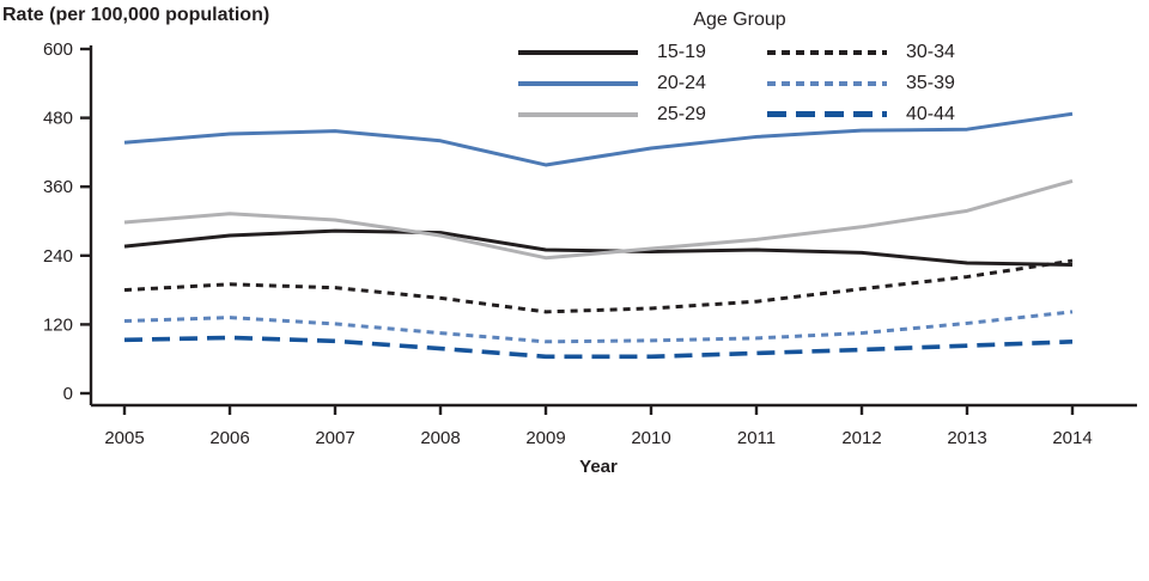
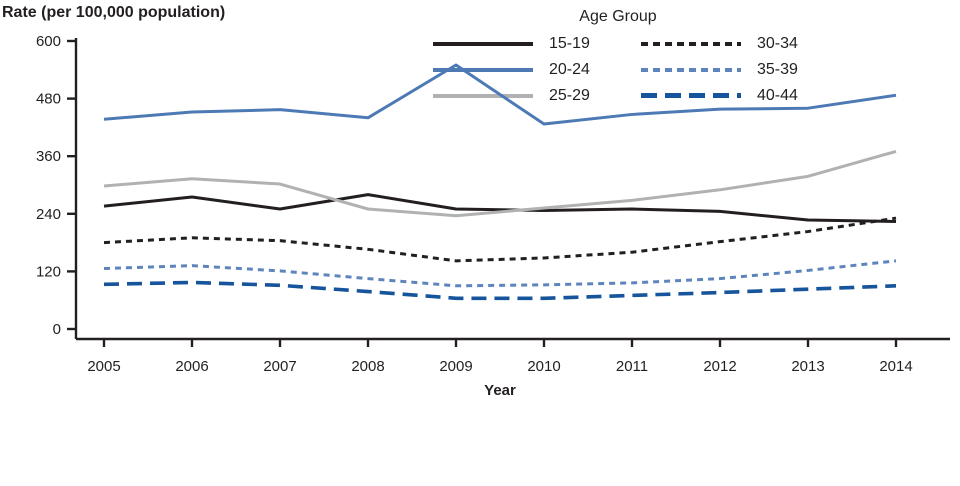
15-19/2007: 280 -> 250
25-29/2008: 280 -> 250
20-24/2009: 400 -> 550
